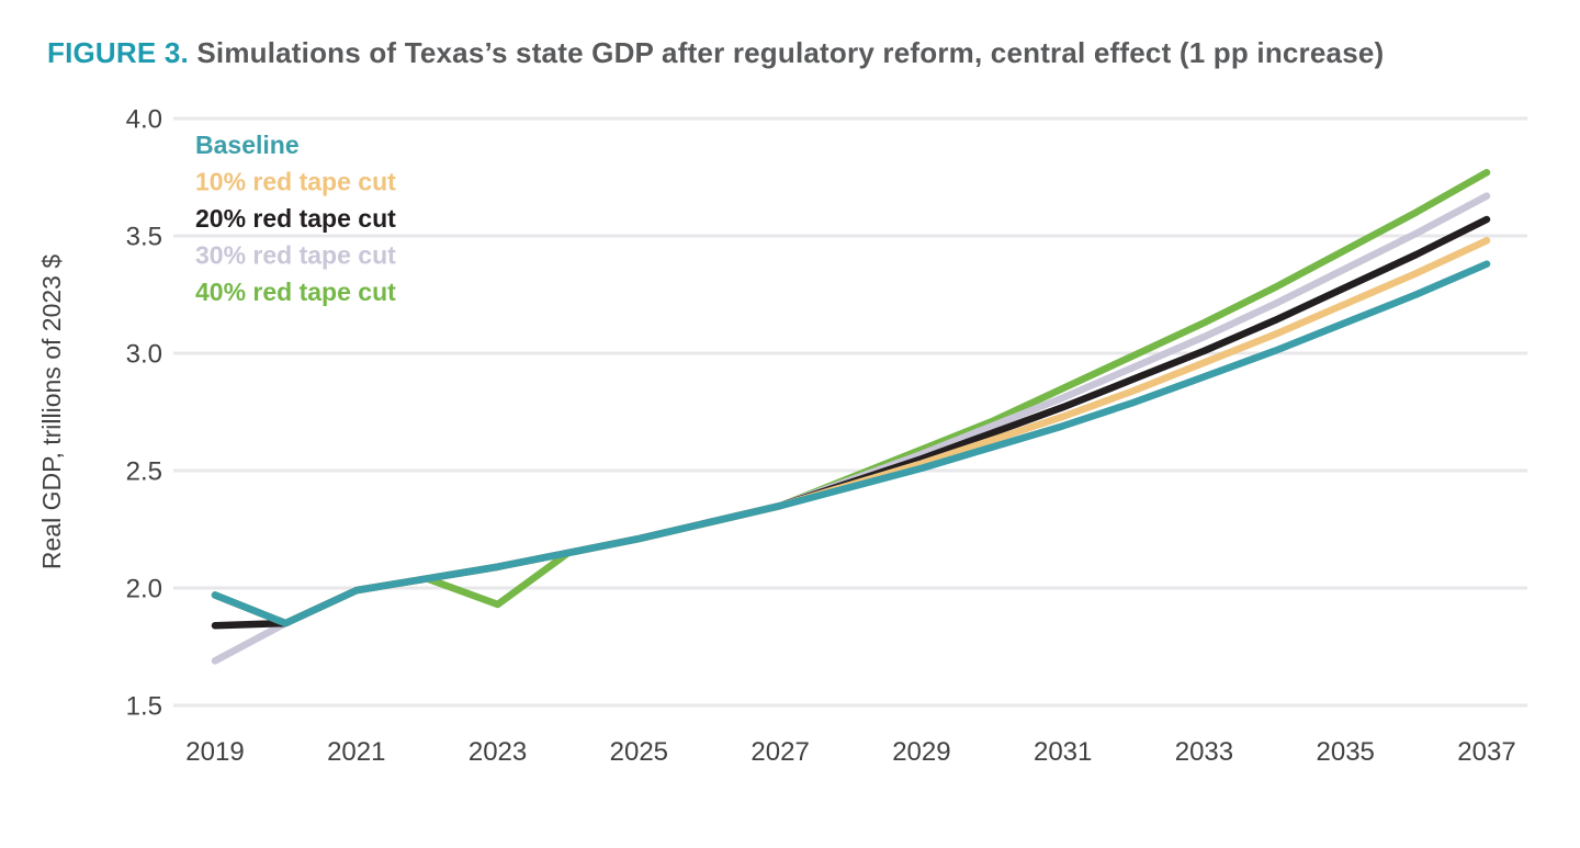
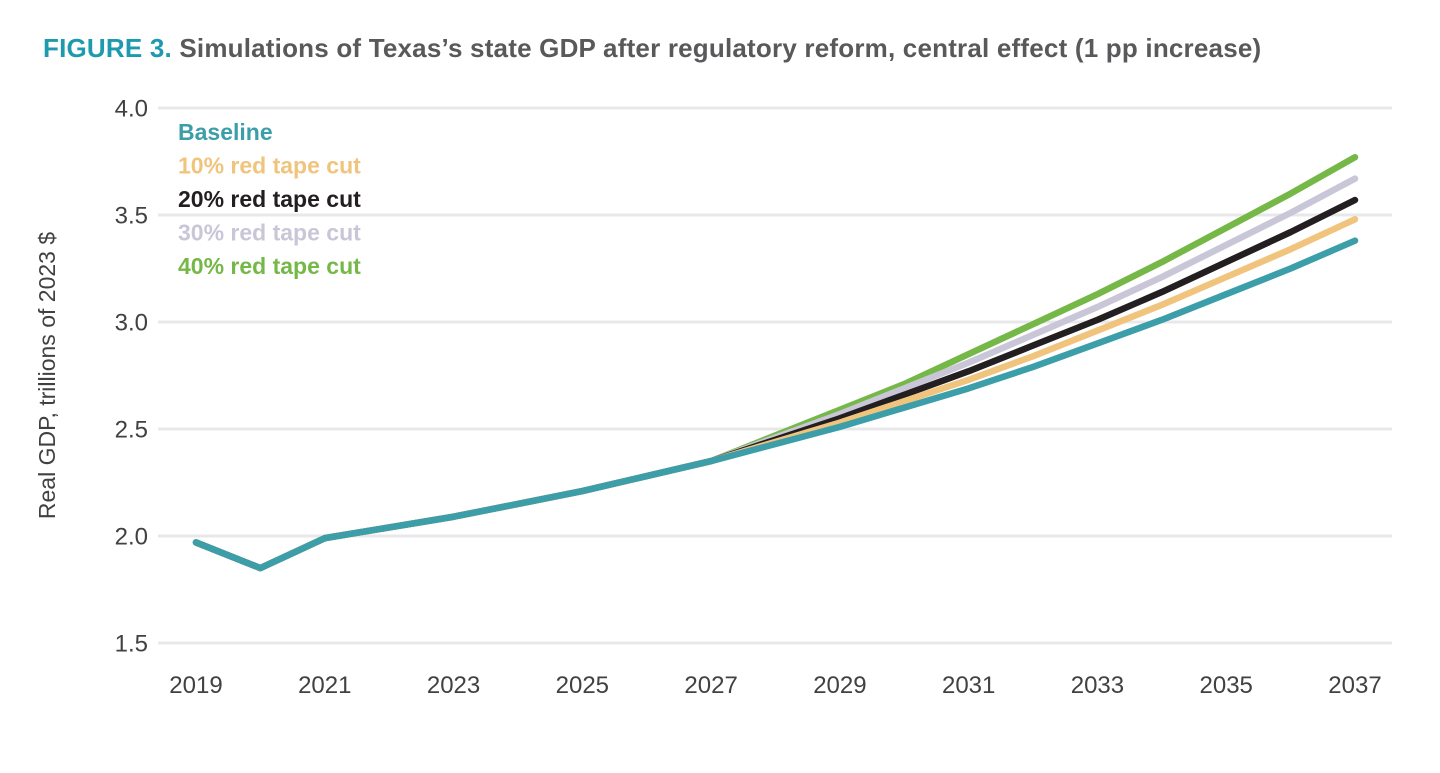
20% red tape cut/2019: 1.84 -> 1.97
30% red tape cut/2019: 1.69 -> 1.97
40% red tape cut/2023: 1.93 -> 2.09
